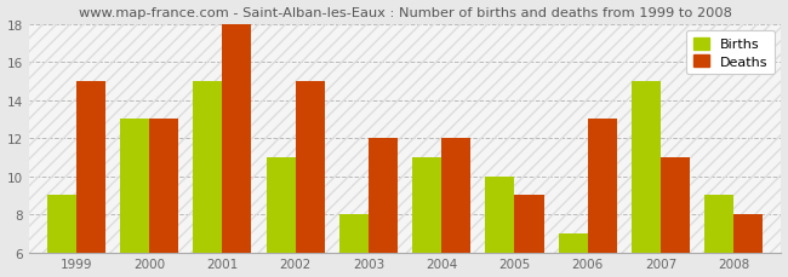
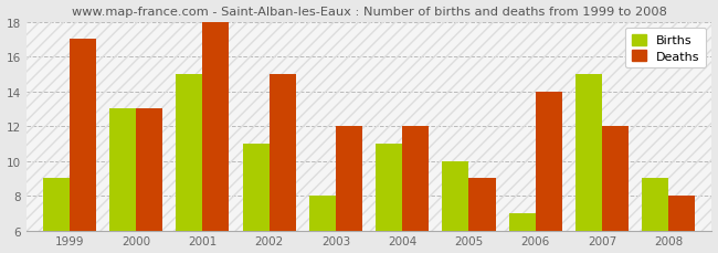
Deaths/1999: 15 -> 17
Deaths/2006: 13 -> 14
Deaths/2007: 11 -> 12
